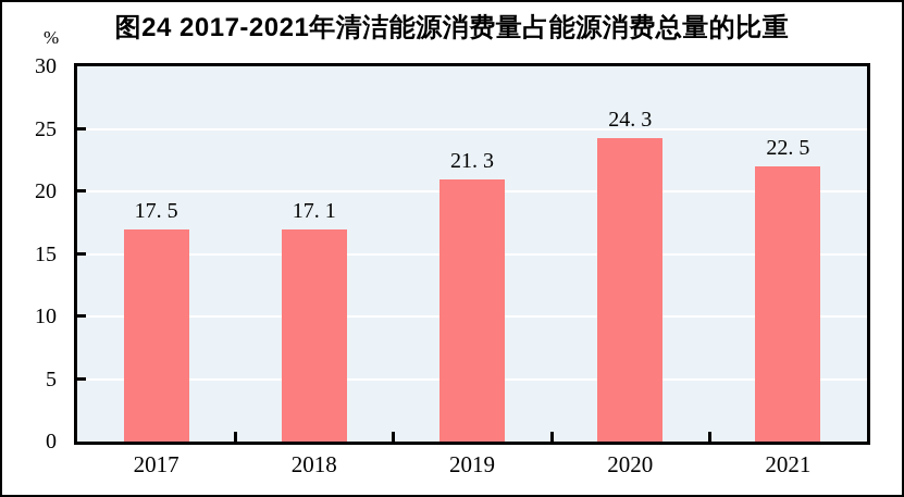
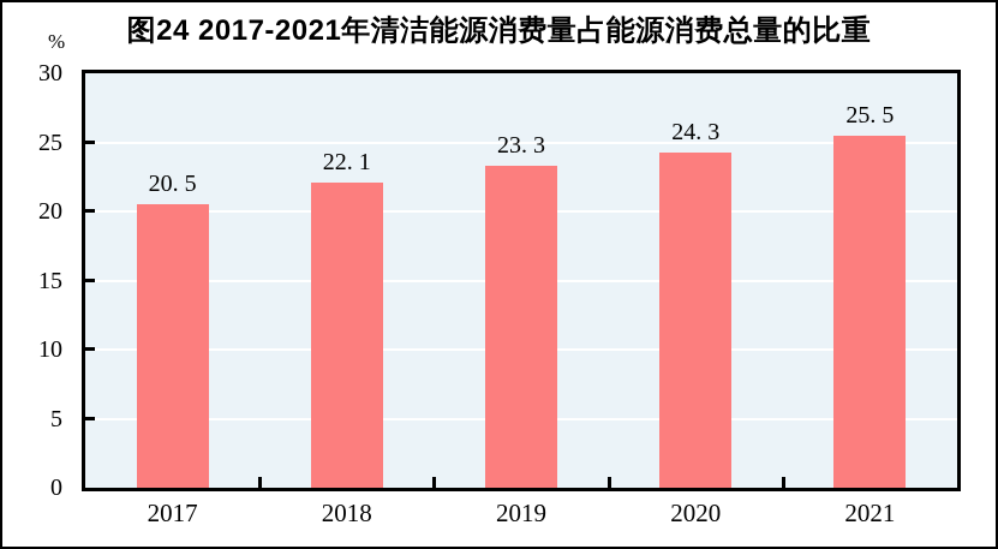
2017: 17 -> 20
2018: 17 -> 22
2019: 21 -> 23
2021: 22 -> 25
